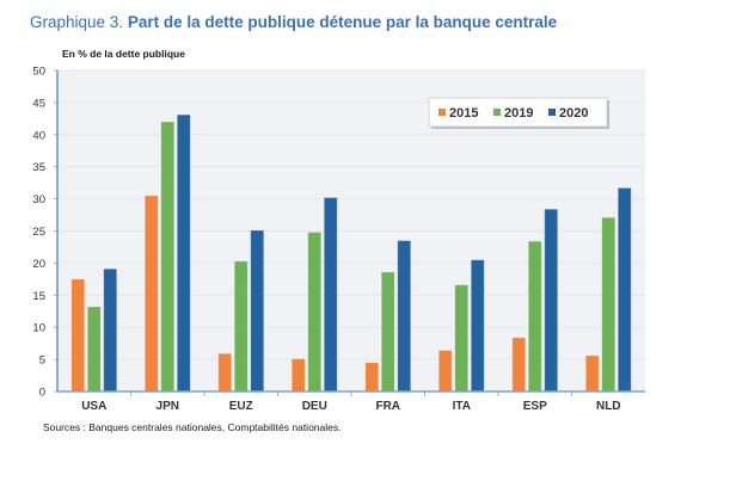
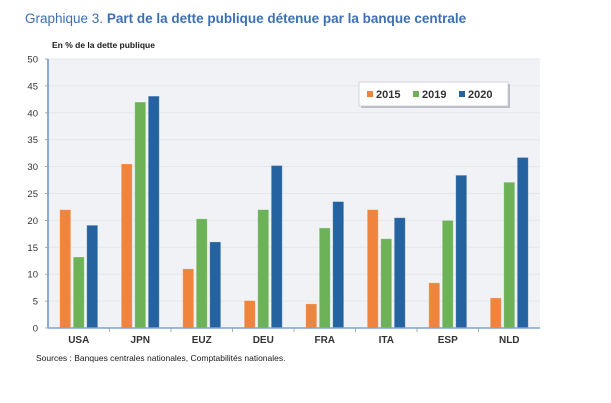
2015/USA: 18 -> 22
2015/EUZ: 6 -> 11
2020/EUZ: 25 -> 16
2019/DEU: 25 -> 22
2015/ITA: 6 -> 22
2019/ESP: 23 -> 20
